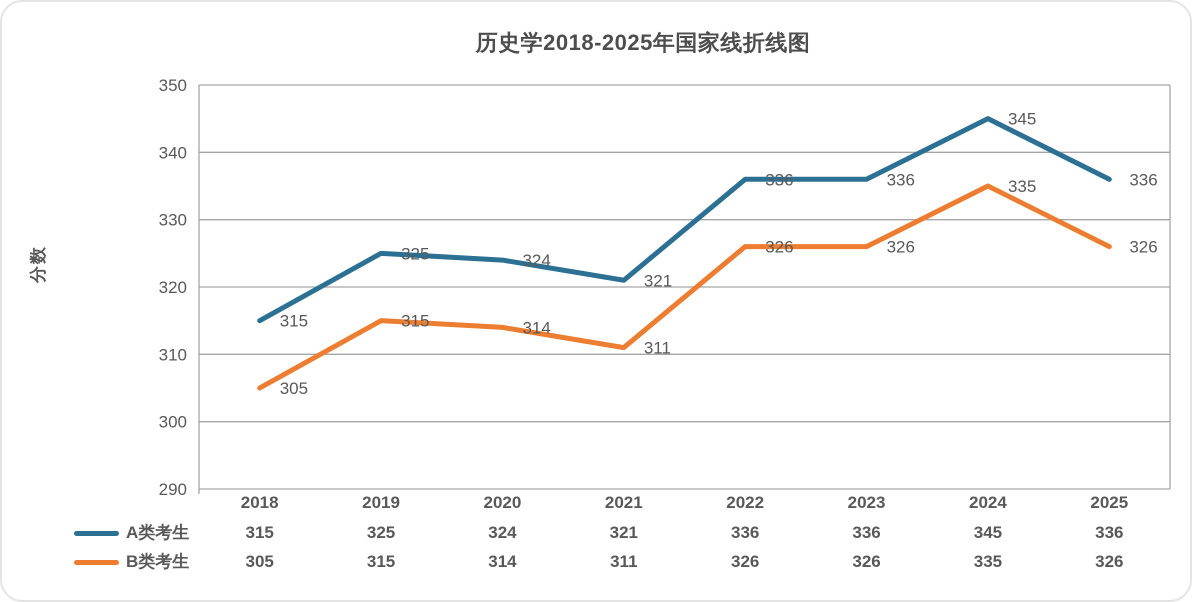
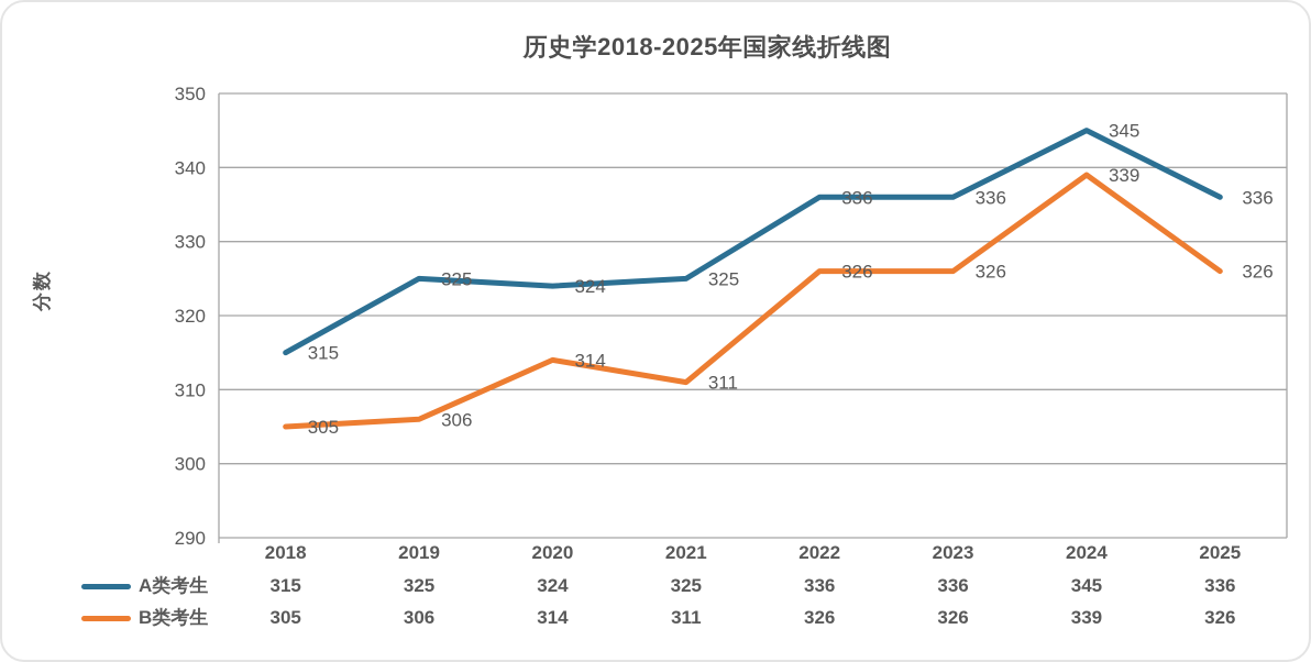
B类考生/2019: 315 -> 306
A类考生/2021: 321 -> 325
B类考生/2024: 335 -> 339
